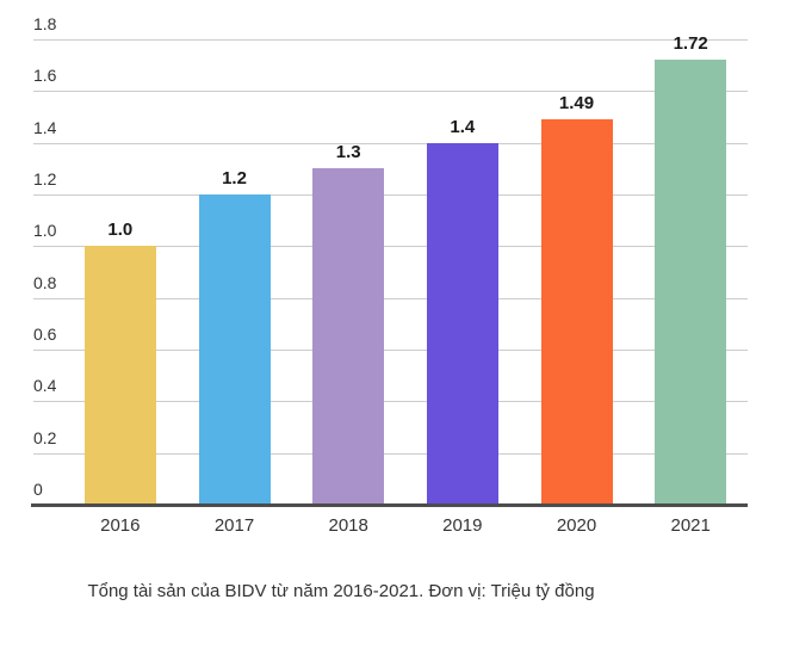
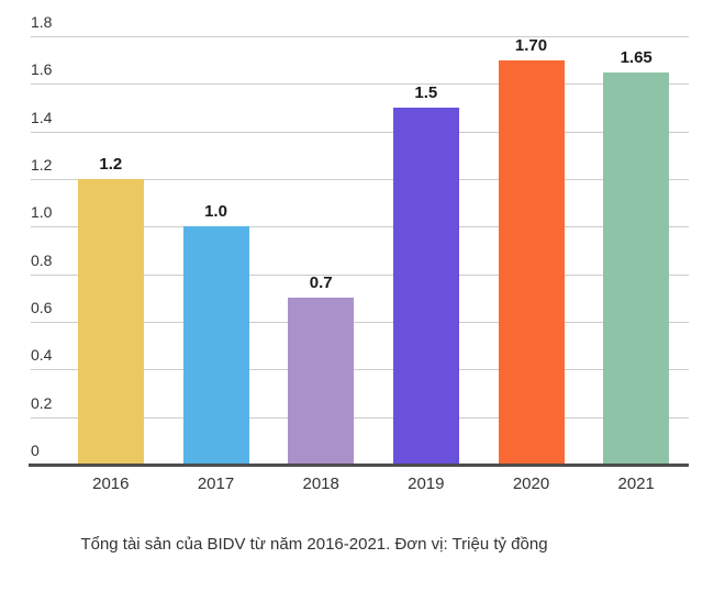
2016: 1.0 -> 1.2
2017: 1.2 -> 1.0
2018: 1.3 -> 0.7
2019: 1.4 -> 1.5
2020: 1.49 -> 1.70
2021: 1.72 -> 1.65
